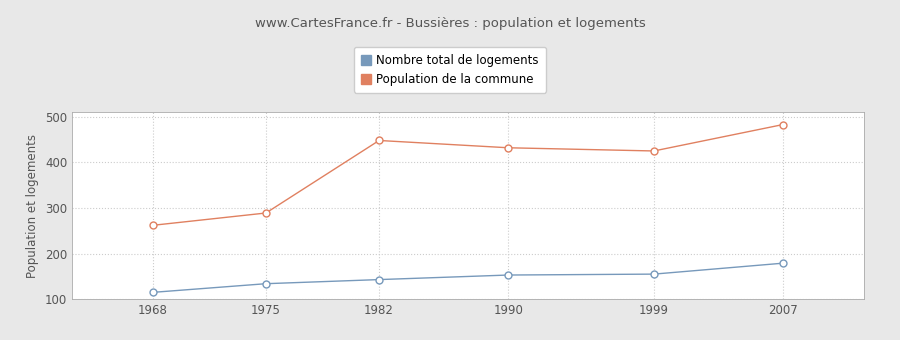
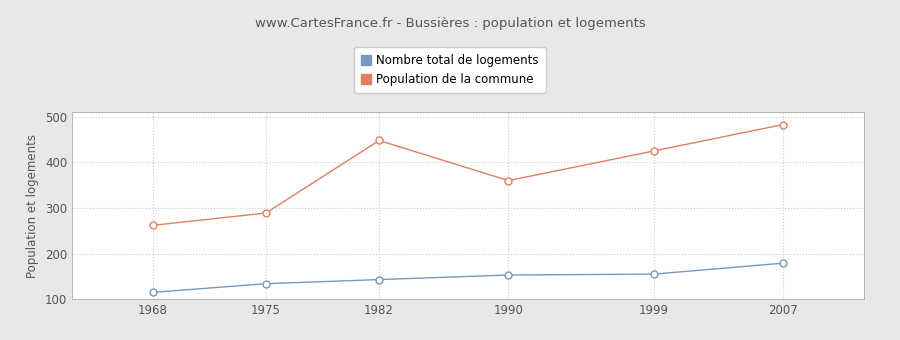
Population de la commune/1990: 432 -> 360
